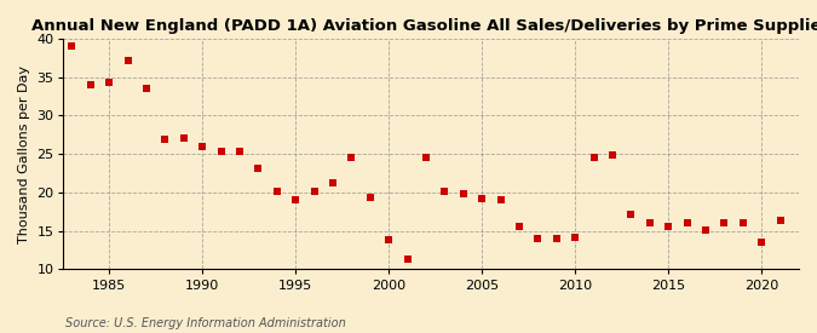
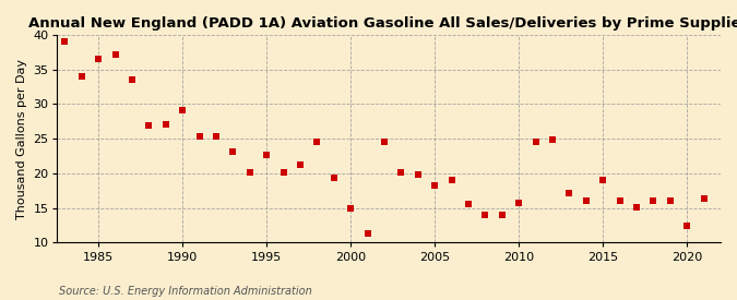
1985: 34.3 -> 36.6
1990: 25.9 -> 29.2
1995: 19.0 -> 22.6
2000: 13.9 -> 15.0
2005: 19.2 -> 18.2
2010: 14.1 -> 15.8
2015: 15.5 -> 19.0
2020: 13.6 -> 12.4
